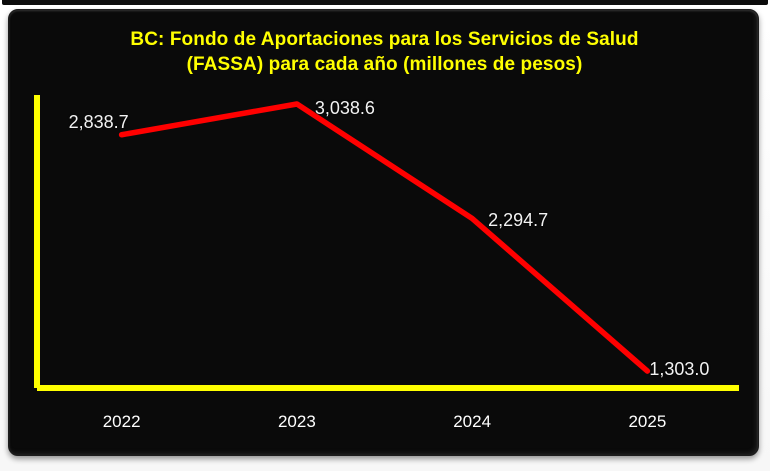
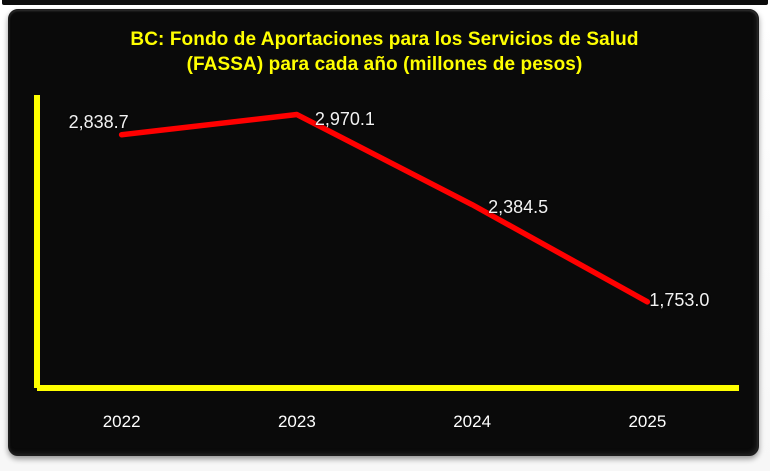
2023: 3,038.6 -> 2,970.1
2024: 2,294.7 -> 2,384.5
2025: 1,303.0 -> 1,753.0
